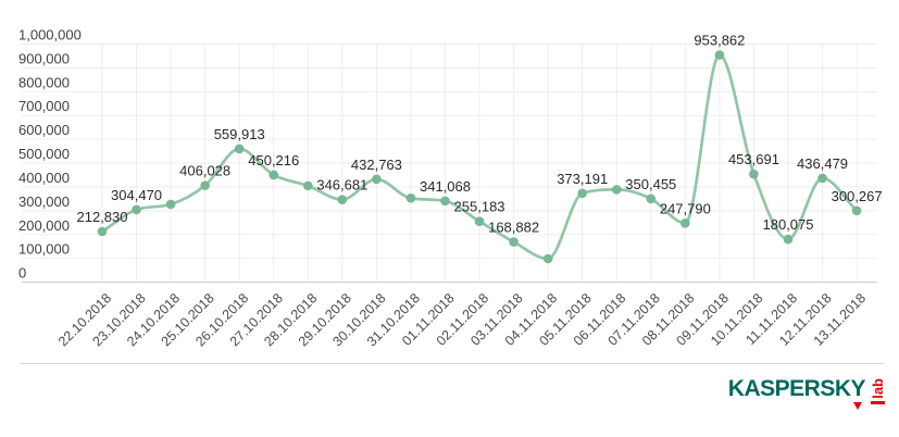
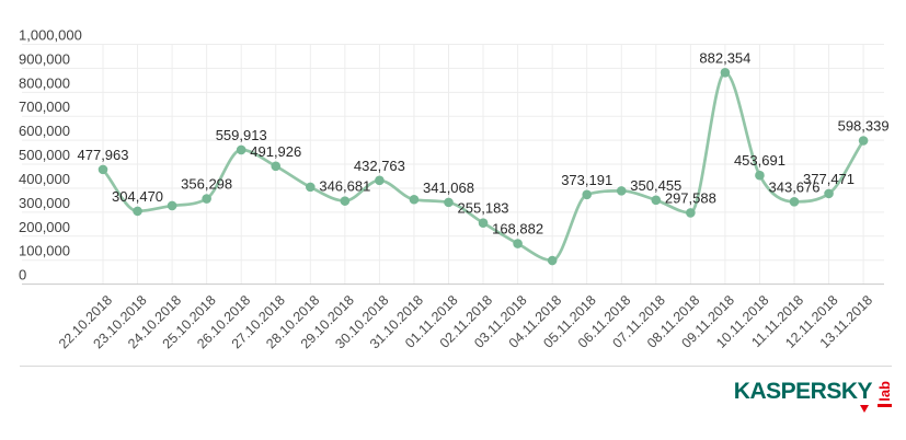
22.10.2018: 212,830 -> 477,963
25.10.2018: 406,028 -> 356,298
27.10.2018: 450,216 -> 491,926
08.11.2018: 247,790 -> 297,588
09.11.2018: 953,862 -> 882,354
11.11.2018: 180,075 -> 343,676
12.11.2018: 436,479 -> 377,471
13.11.2018: 300,267 -> 598,339
